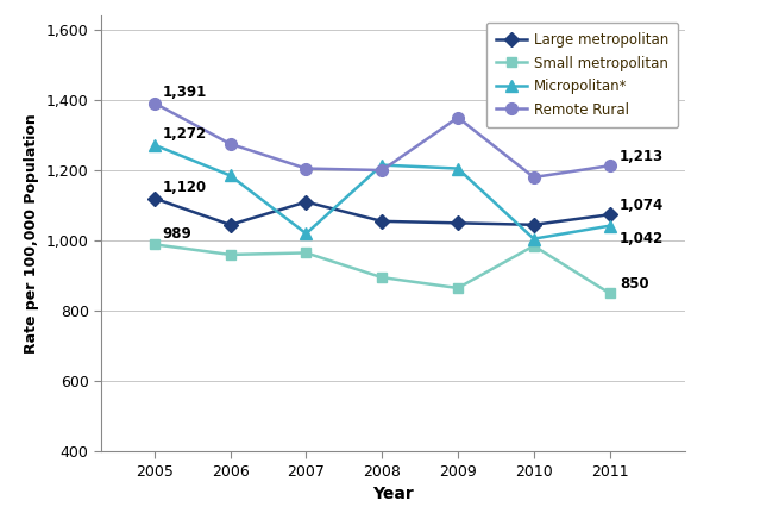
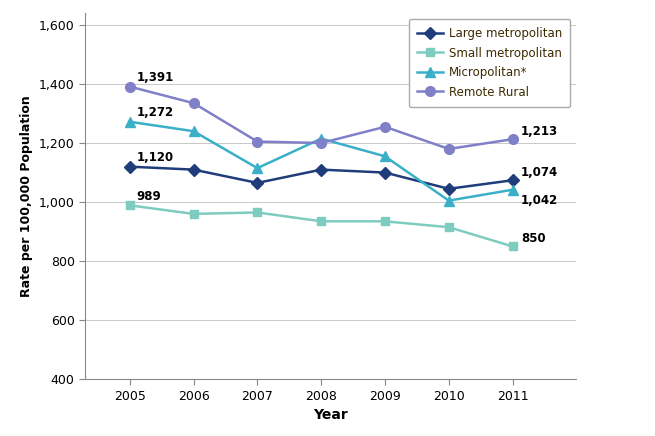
Large metropolitan/2006: 1,045 -> 1,110
Micropolitan*/2006: 1,185 -> 1,240
Remote Rural/2006: 1,275 -> 1,335
Large metropolitan/2007: 1,110 -> 1,065
Micropolitan*/2007: 1,020 -> 1,115
Large metropolitan/2008: 1,055 -> 1,110
Small metropolitan/2008: 895 -> 935
Large metropolitan/2009: 1,050 -> 1,100
Small metropolitan/2009: 865 -> 935
Micropolitan*/2009: 1,205 -> 1,155
Remote Rural/2009: 1,350 -> 1,255
Small metropolitan/2010: 985 -> 915
